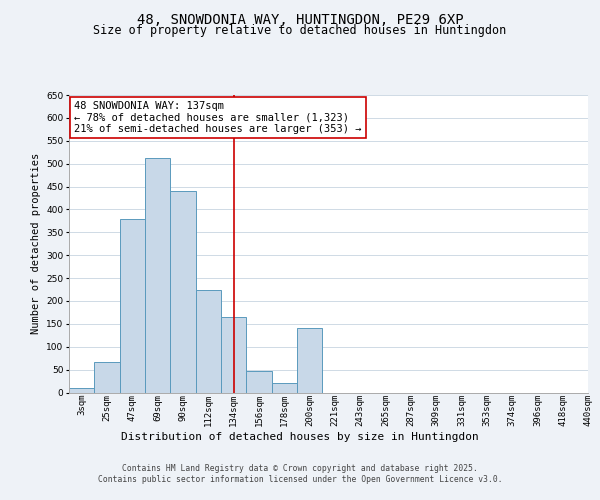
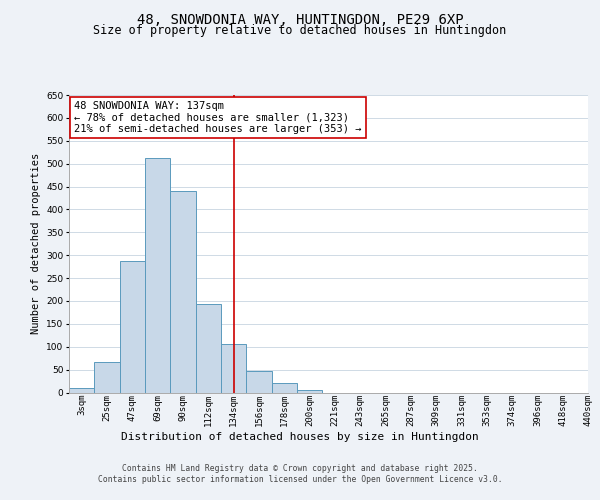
47sqm: 380 -> 287
112sqm: 225 -> 193
134sqm: 165 -> 106
200sqm: 140 -> 5
